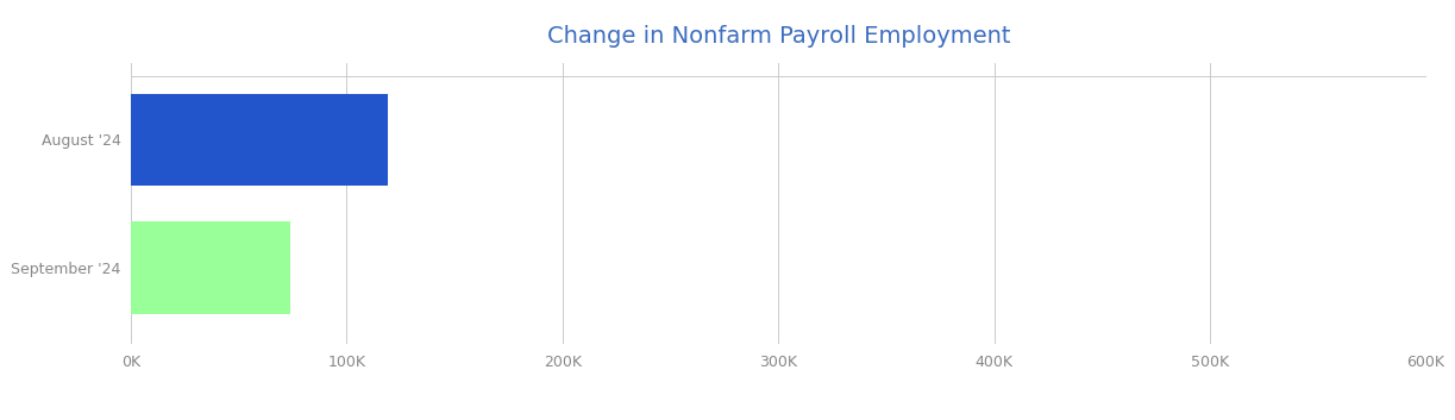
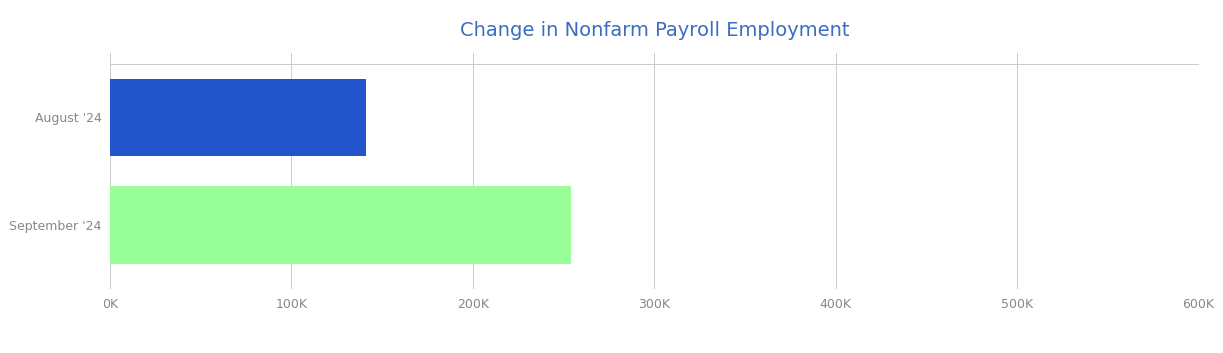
August '24: 119K -> 141K
September '24: 74K -> 254K
